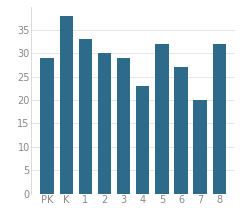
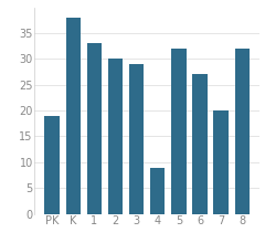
PK: 29 -> 19
4: 23 -> 9
